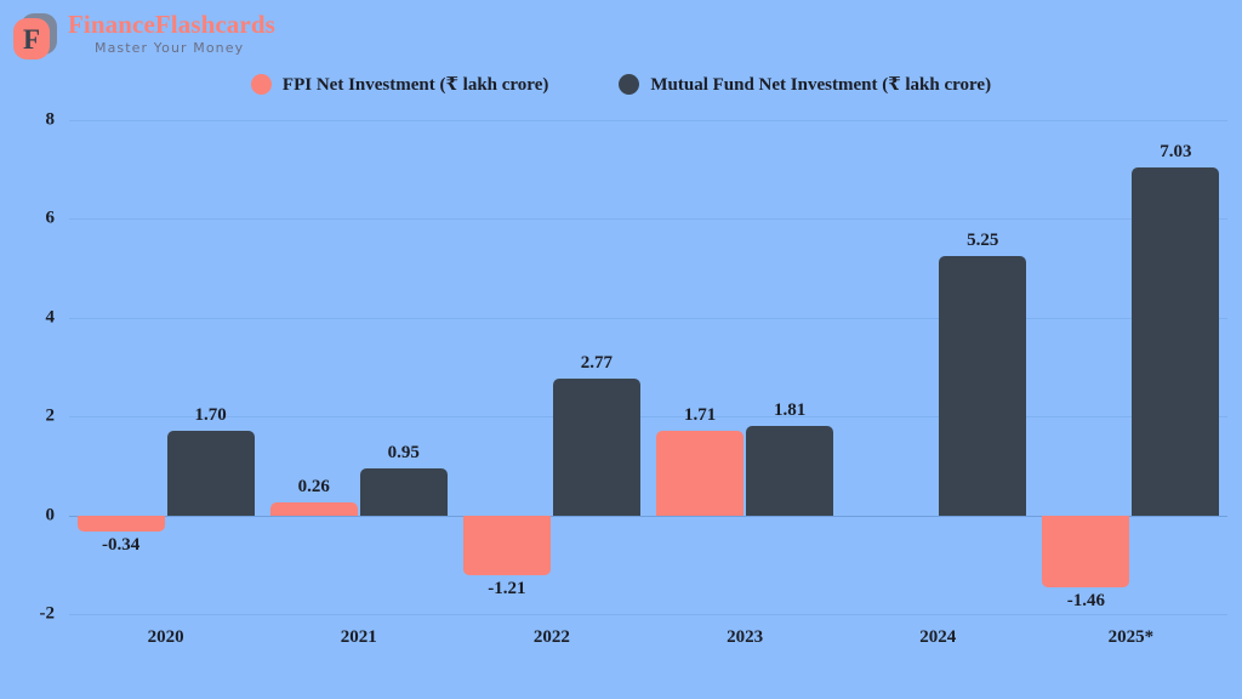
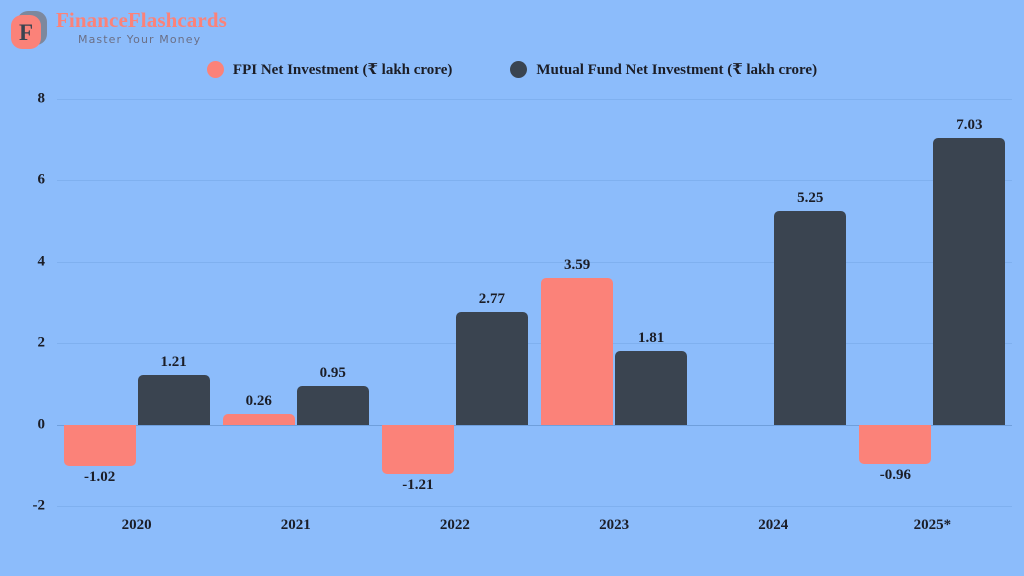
FPI Net Investment (₹ lakh crore)/2020: -0.34 -> -1.02
Mutual Fund Net Investment (₹ lakh crore)/2020: 1.70 -> 1.21
FPI Net Investment (₹ lakh crore)/2023: 1.71 -> 3.59
FPI Net Investment (₹ lakh crore)/2025*: -1.46 -> -0.96
